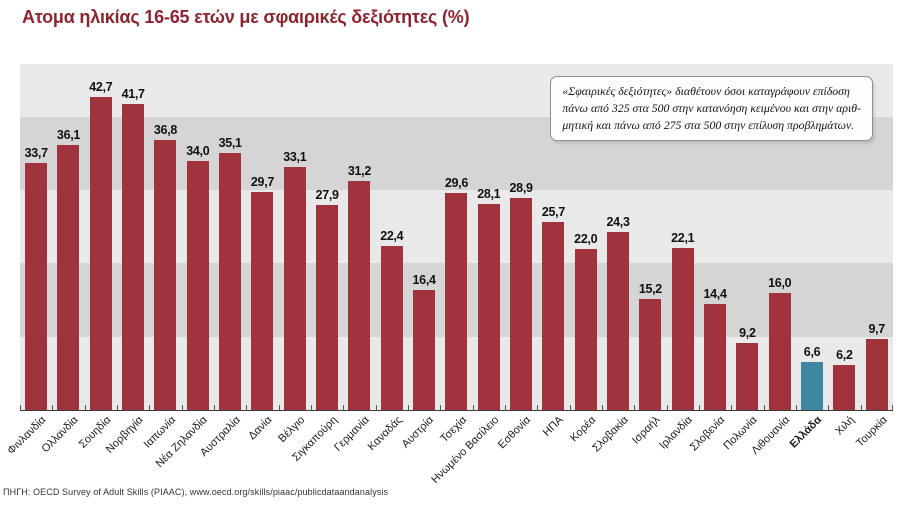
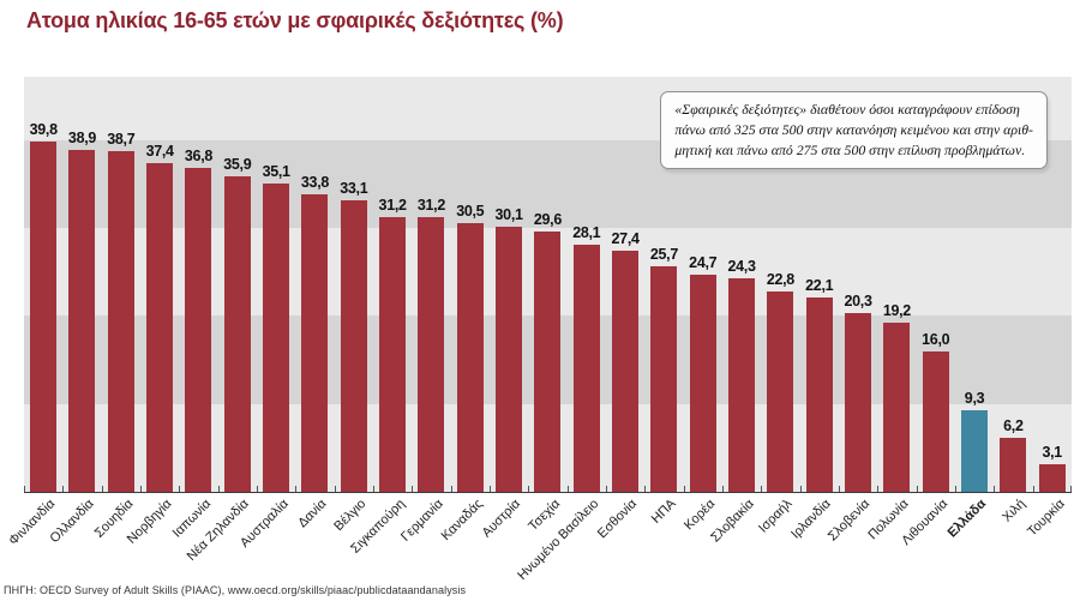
Φινλανδία: 33,7 -> 39,8
Ολλανδία: 36,1 -> 38,9
Σουηδία: 42,7 -> 38,7
Νορβηγία: 41,7 -> 37,4
Νέα Ζηλανδία: 34,0 -> 35,9
Δανία: 29,7 -> 33,8
Σιγκαπούρη: 27,9 -> 31,2
Καναδάς: 22,4 -> 30,5
Αυστρία: 16,4 -> 30,1
Εσθονία: 28,9 -> 27,4
Κορέα: 22,0 -> 24,7
Ισραήλ: 15,2 -> 22,8
Σλοβενία: 14,4 -> 20,3
Πολωνία: 9,2 -> 19,2
Ελλάδα: 6,6 -> 9,3
Τουρκία: 9,7 -> 3,1
